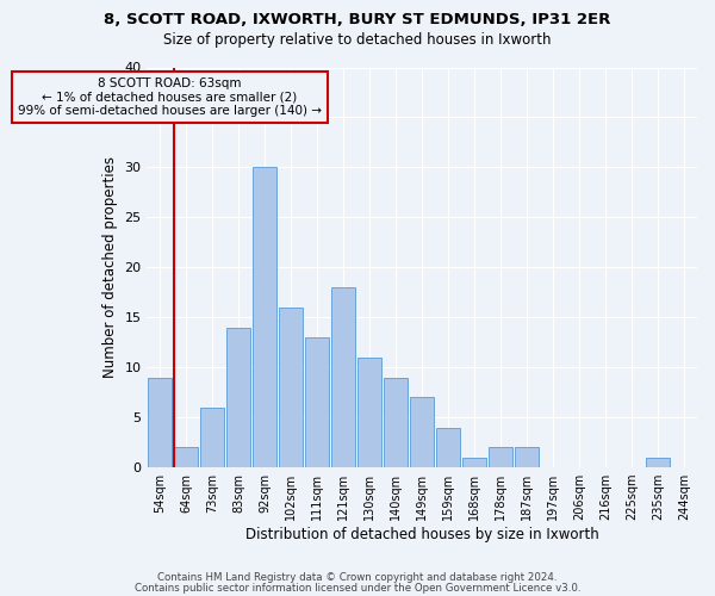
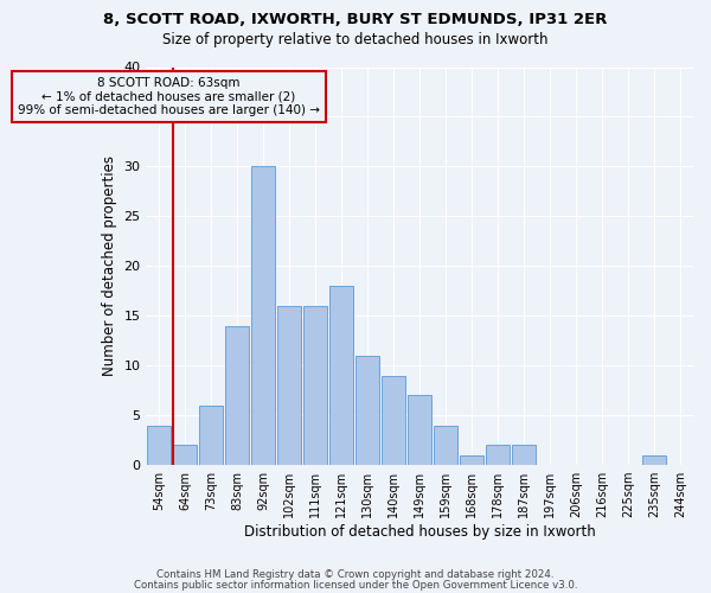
54sqm: 9 -> 4
111sqm: 13 -> 16
